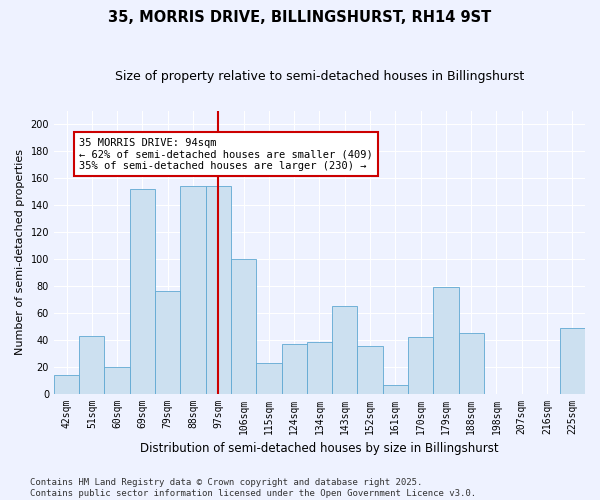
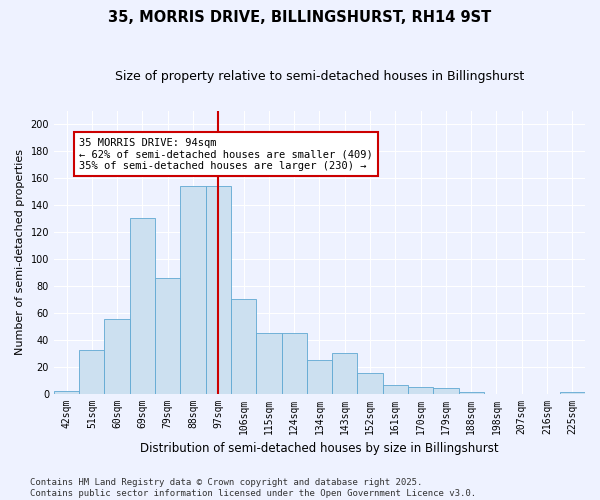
42sqm: 14 -> 2
51sqm: 43 -> 32
60sqm: 20 -> 55
69sqm: 152 -> 130
79sqm: 76 -> 86
106sqm: 100 -> 70
115sqm: 23 -> 45
124sqm: 37 -> 45
134sqm: 38 -> 25
143sqm: 65 -> 30
152sqm: 35 -> 15
170sqm: 42 -> 5
179sqm: 79 -> 4
188sqm: 45 -> 1
225sqm: 49 -> 1
